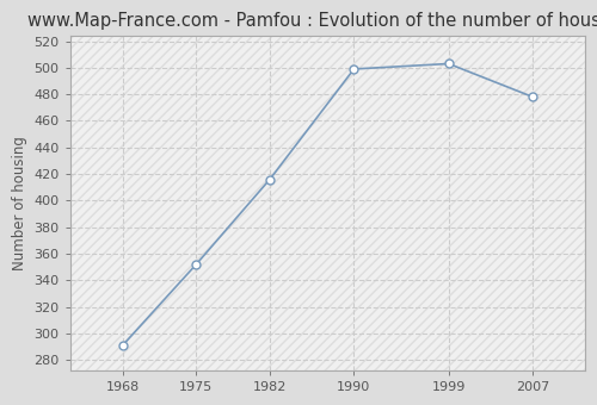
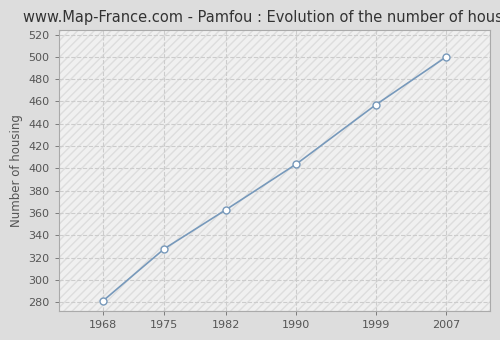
1968: 291 -> 281
1975: 352 -> 328
1982: 416 -> 363
1990: 499 -> 404
1999: 503 -> 457
2007: 478 -> 500
